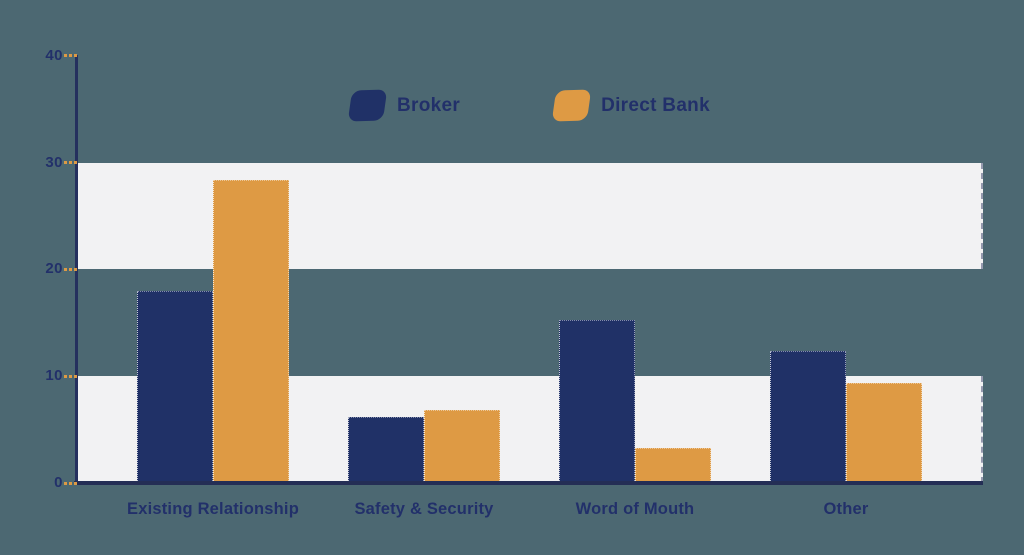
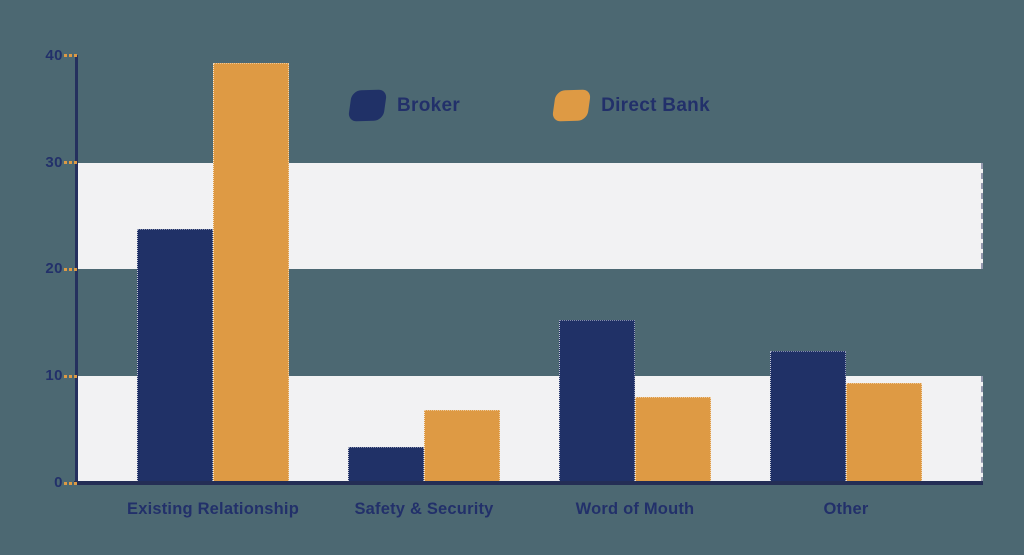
Broker/Existing Relationship: 18.0 -> 23.8
Direct Bank/Existing Relationship: 28.4 -> 39.3
Broker/Safety & Security: 6.2 -> 3.4
Direct Bank/Word of Mouth: 3.3 -> 8.1
